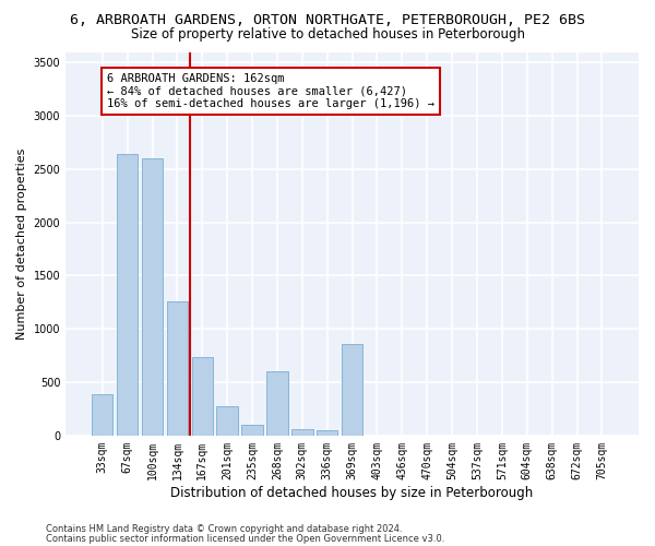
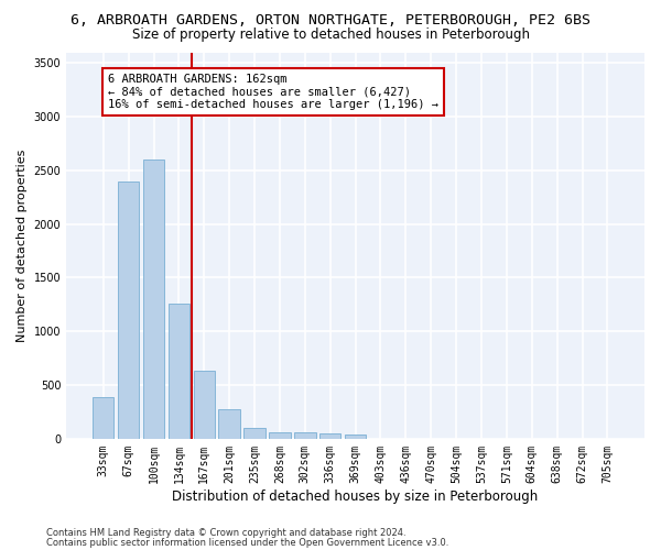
67sqm: 2640 -> 2400
167sqm: 740 -> 630
268sqm: 600 -> 60
369sqm: 860 -> 40
